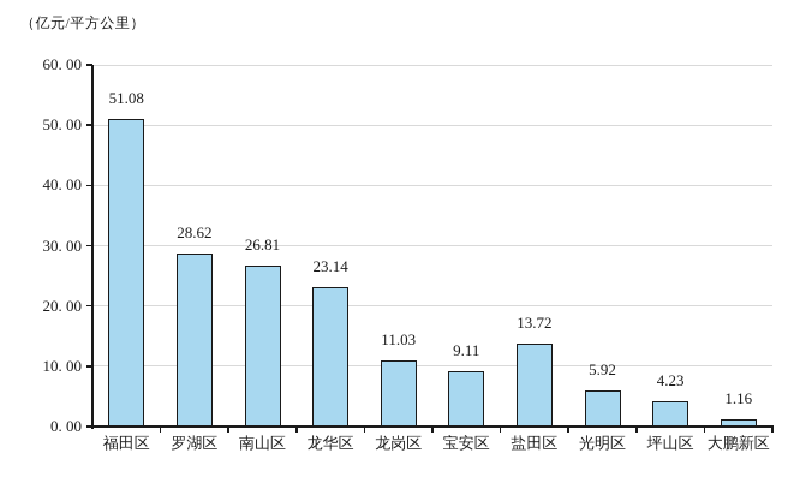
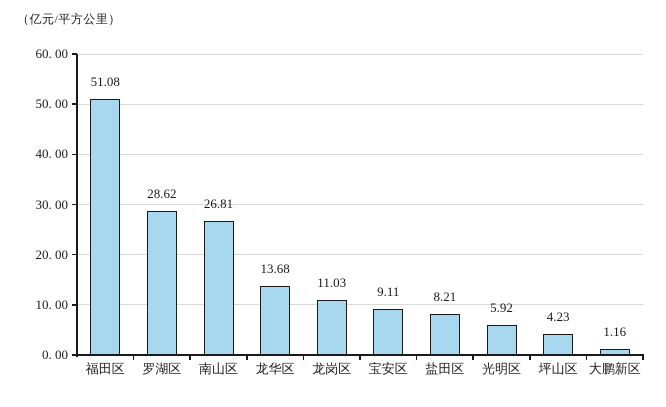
龙华区: 23.14 -> 13.68
盐田区: 13.72 -> 8.21
